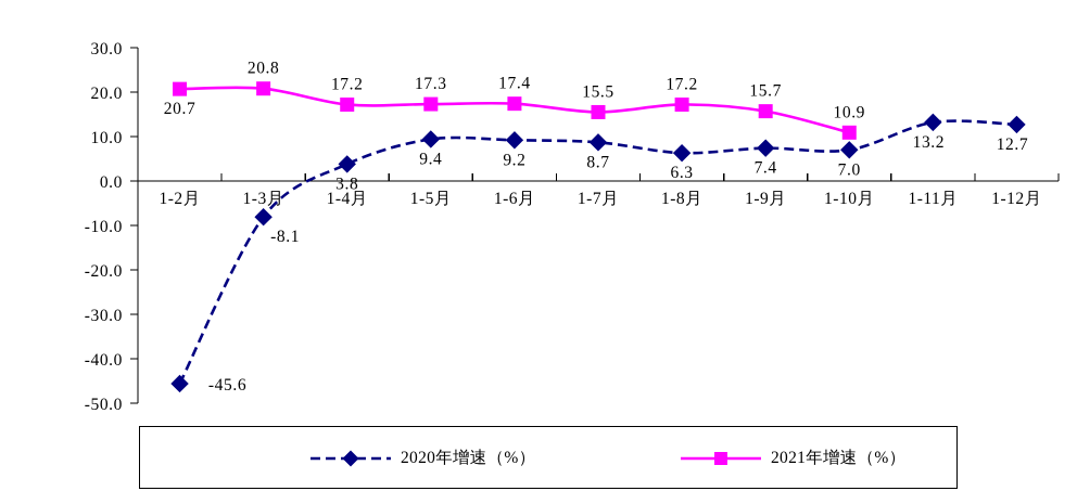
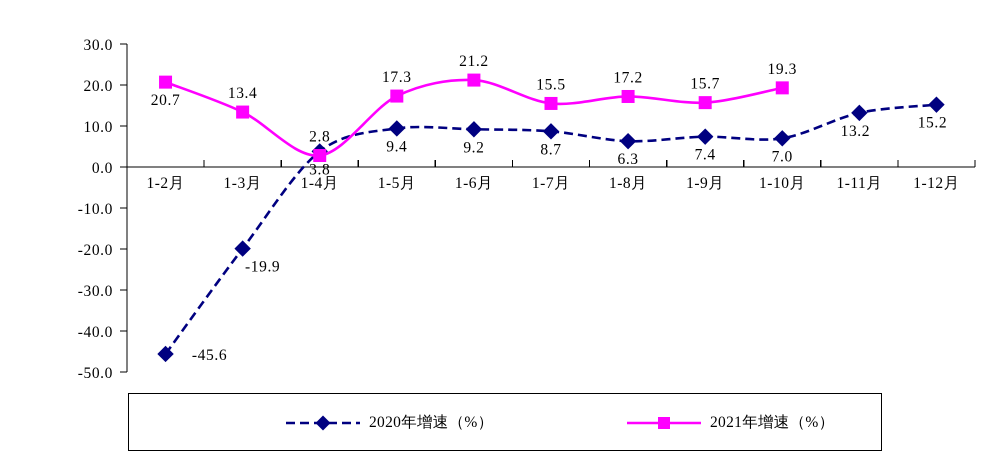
2020年增速（%）/1-3月: -8.1 -> -19.9
2021年增速（%）/1-3月: 20.8 -> 13.4
2021年增速（%）/1-4月: 17.2 -> 2.8
2021年增速（%）/1-6月: 17.4 -> 21.2
2021年增速（%）/1-10月: 10.9 -> 19.3
2020年增速（%）/1-12月: 12.7 -> 15.2
